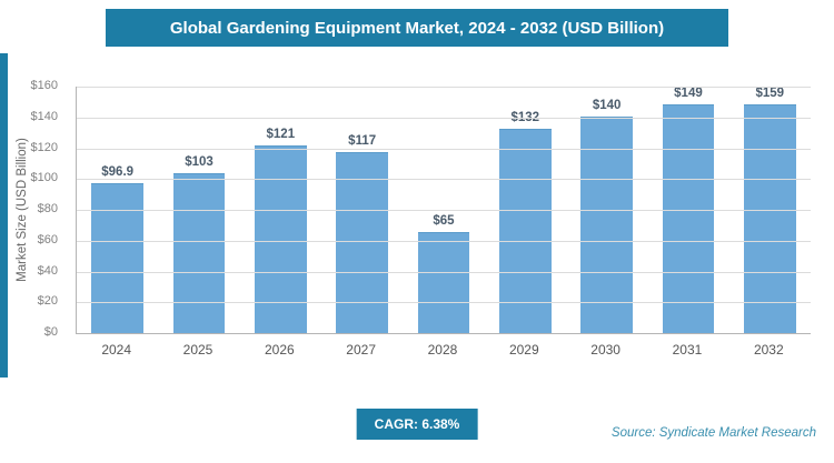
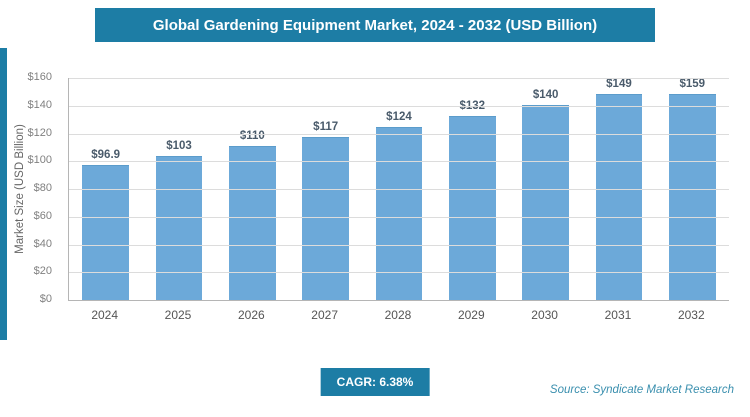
2026: $121 -> $110
2028: $65 -> $124
